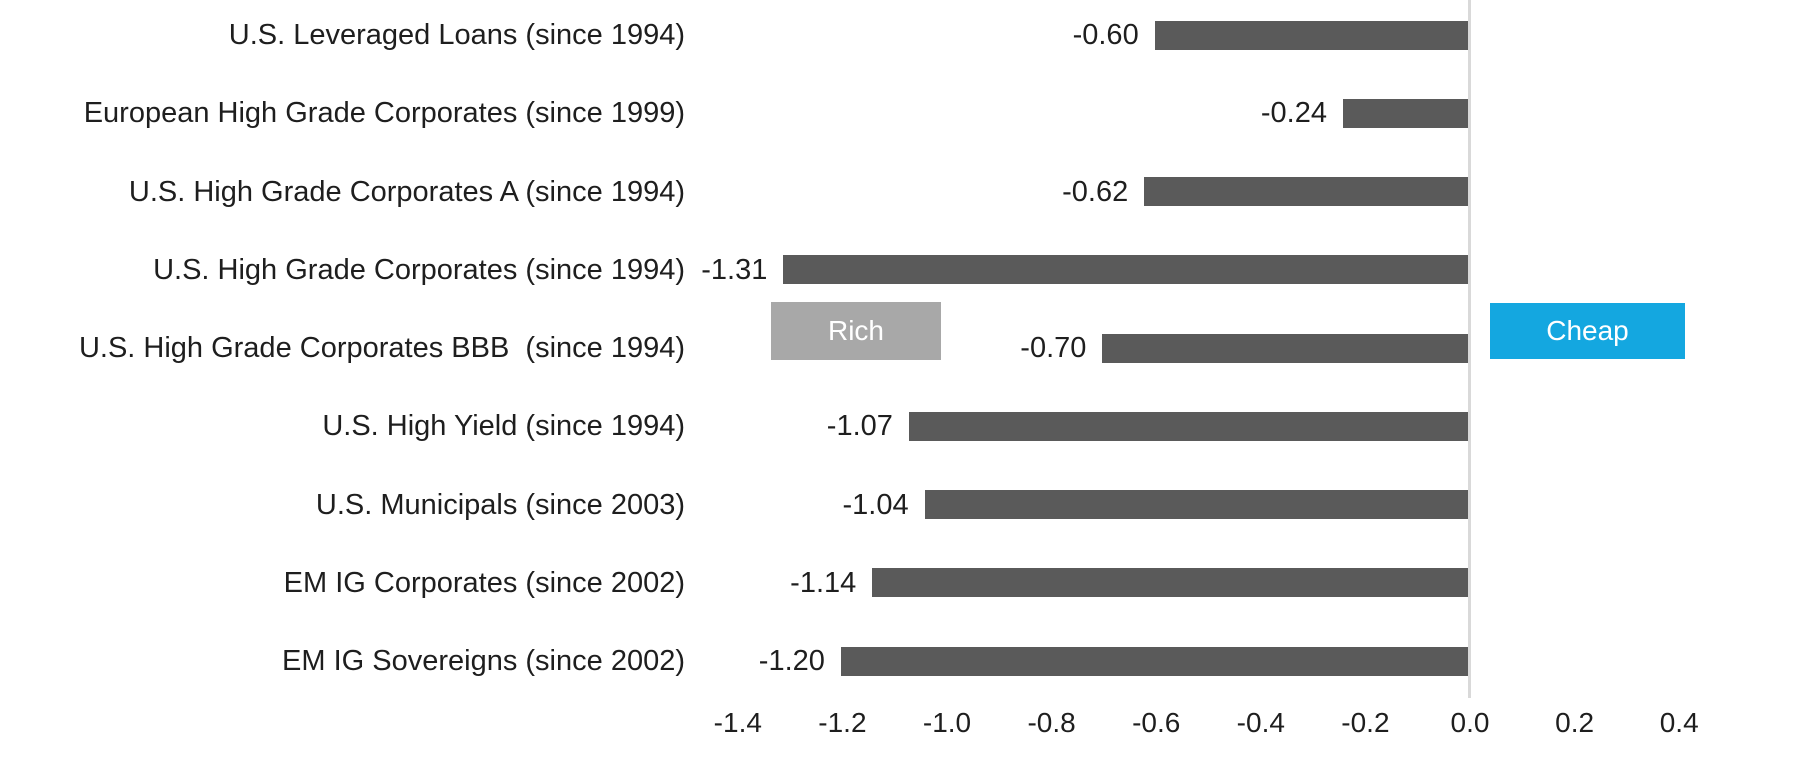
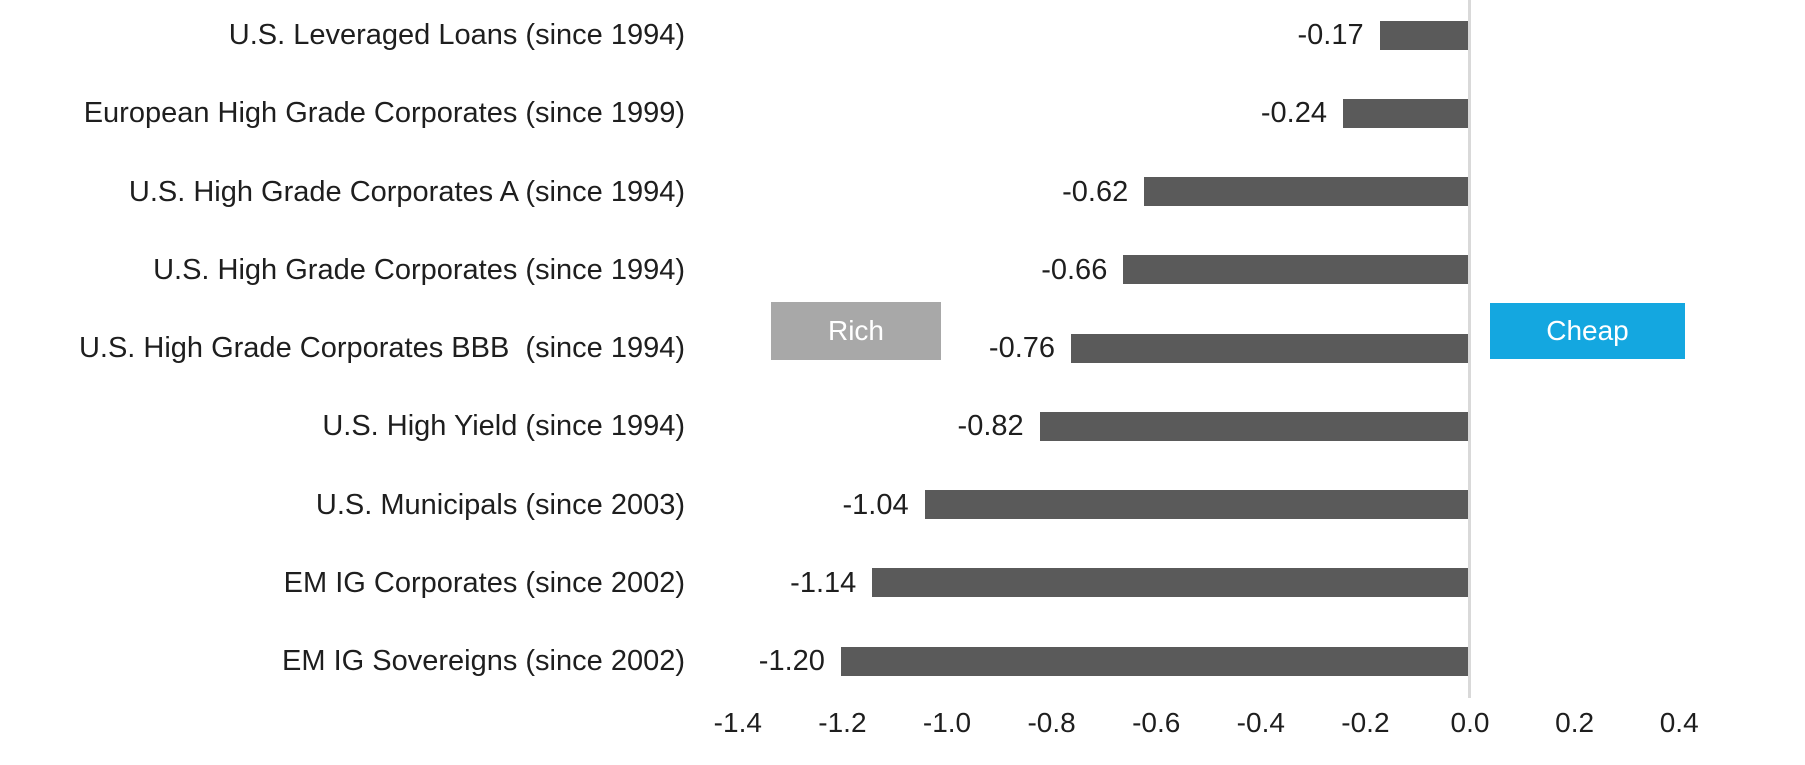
U.S. Leveraged Loans (since 1994): -0.60 -> -0.17
U.S. High Grade Corporates (since 1994): -1.31 -> -0.66
U.S. High Grade Corporates BBB (since 1994): -0.70 -> -0.76
U.S. High Yield (since 1994): -1.07 -> -0.82
